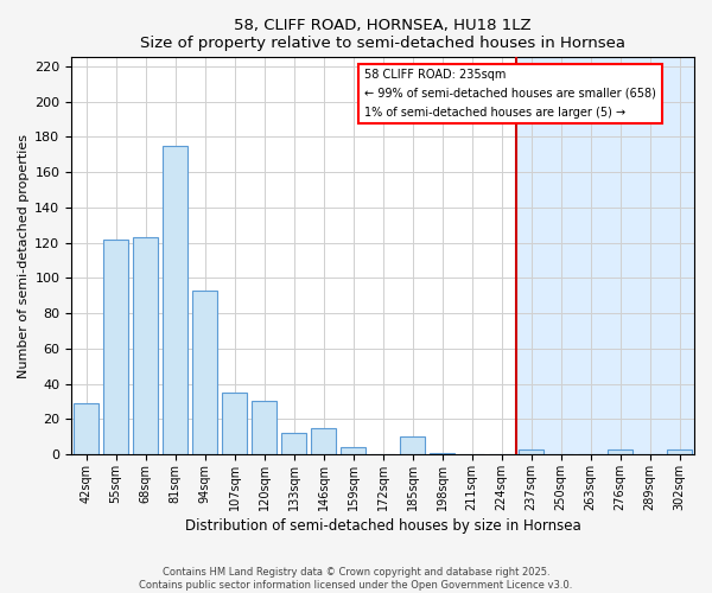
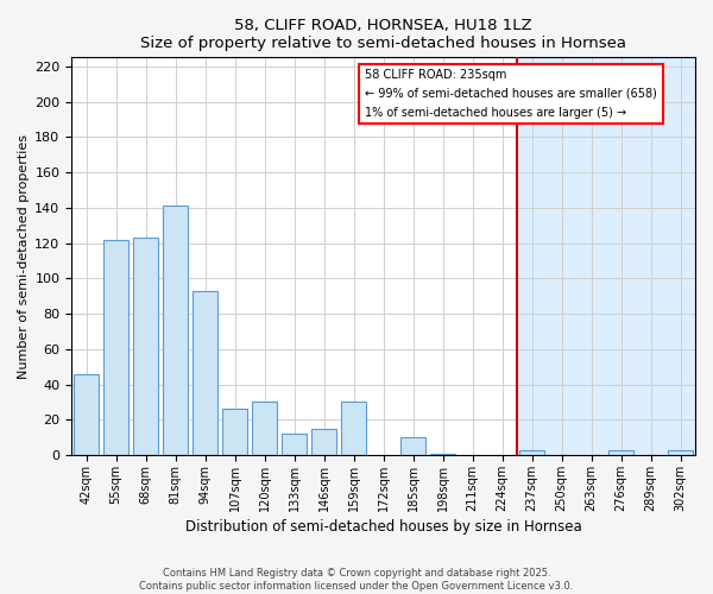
42sqm: 29 -> 46
81sqm: 175 -> 141
107sqm: 35 -> 26
159sqm: 4 -> 30
